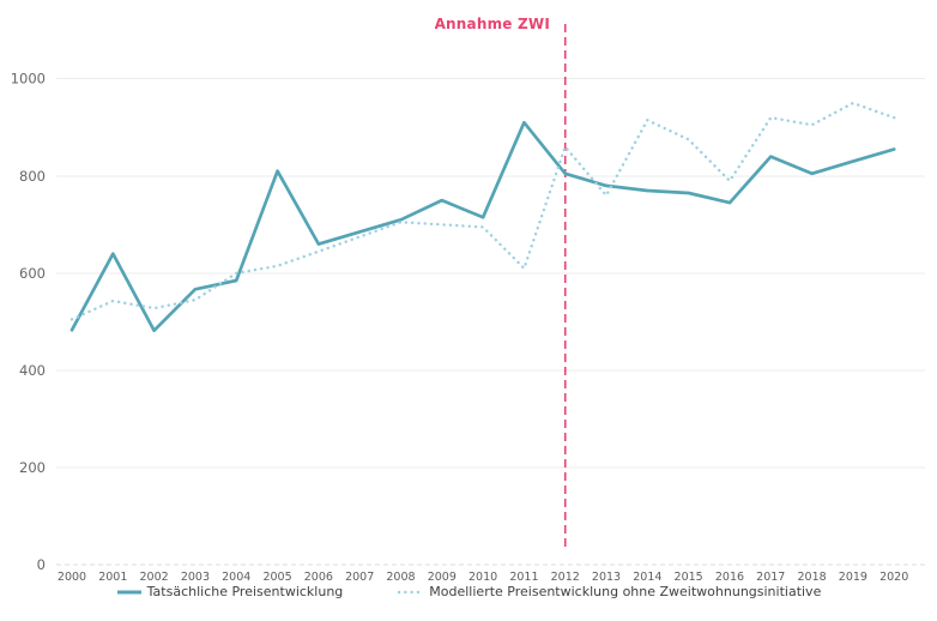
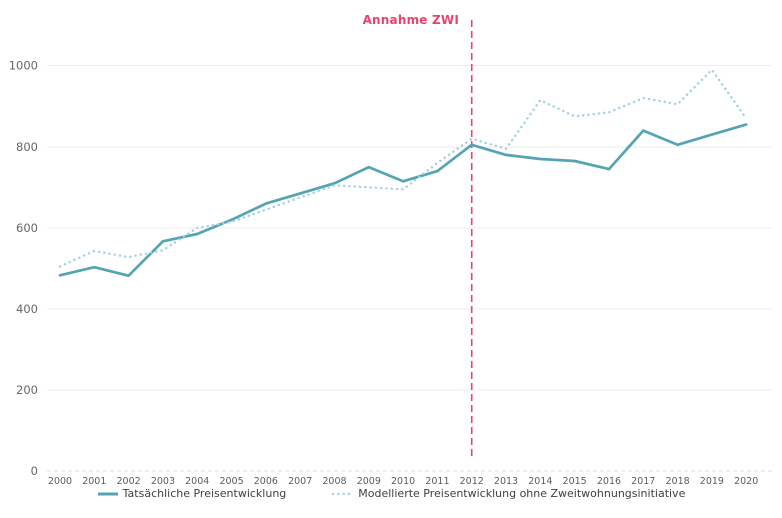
Tatsächliche Preisentwicklung/2001: 640 -> 500
Tatsächliche Preisentwicklung/2005: 810 -> 620
Tatsächliche Preisentwicklung/2011: 910 -> 740
Modellierte Preisentwicklung ohne Zweitwohnungsinitiative/2011: 610 -> 760
Modellierte Preisentwicklung ohne Zweitwohnungsinitiative/2012: 860 -> 820
Modellierte Preisentwicklung ohne Zweitwohnungsinitiative/2013: 760 -> 800
Modellierte Preisentwicklung ohne Zweitwohnungsinitiative/2016: 790 -> 880
Modellierte Preisentwicklung ohne Zweitwohnungsinitiative/2019: 950 -> 990
Modellierte Preisentwicklung ohne Zweitwohnungsinitiative/2020: 920 -> 870
